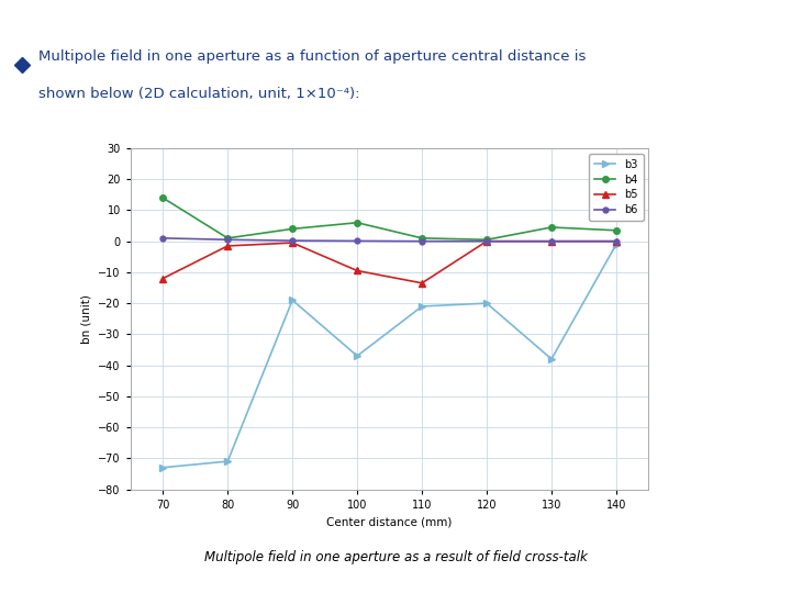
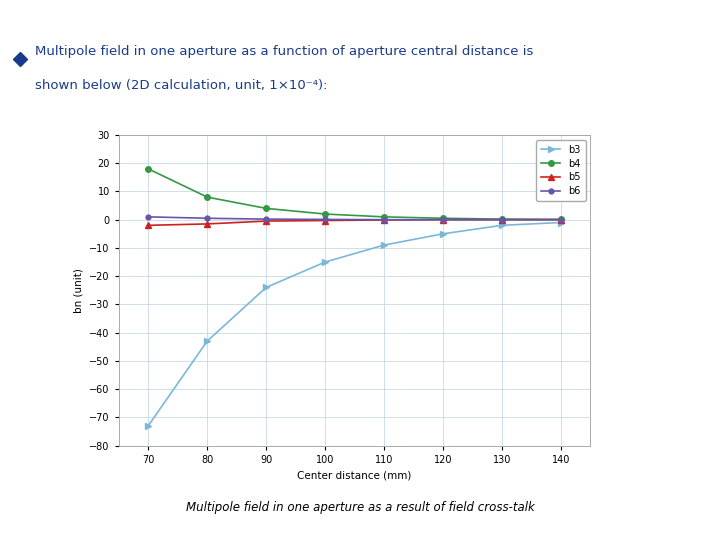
b4/70: 14.0 -> 18.0
b5/70: -12.0 -> -2.0
b3/80: -71 -> -43
b4/80: 1.0 -> 8.0
b3/90: -19 -> -24
b3/100: -37 -> -15
b4/100: 6.0 -> 2.0
b5/100: -9.5 -> -0.3
b3/110: -21 -> -9
b5/110: -13.5 -> -0.1
b3/120: -20 -> -5
b3/130: -38 -> -2
b4/130: 4.5 -> 0.2
b4/140: 3.5 -> 0.1
